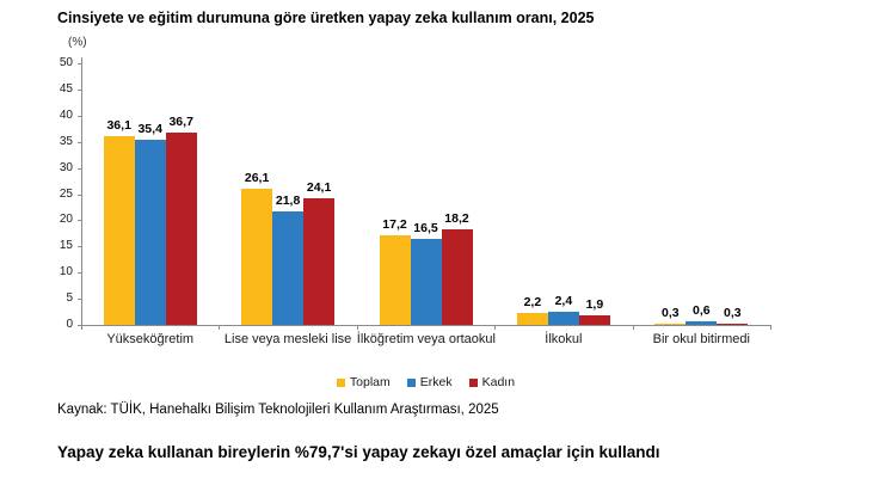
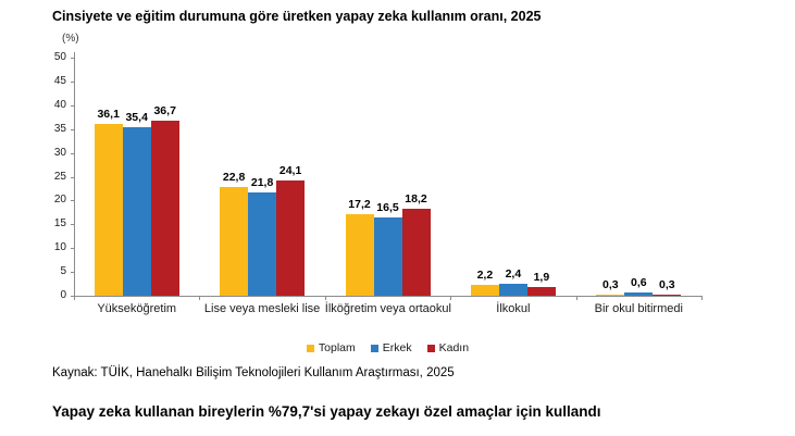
Toplam/Lise veya mesleki lise: 26,1 -> 22,8
